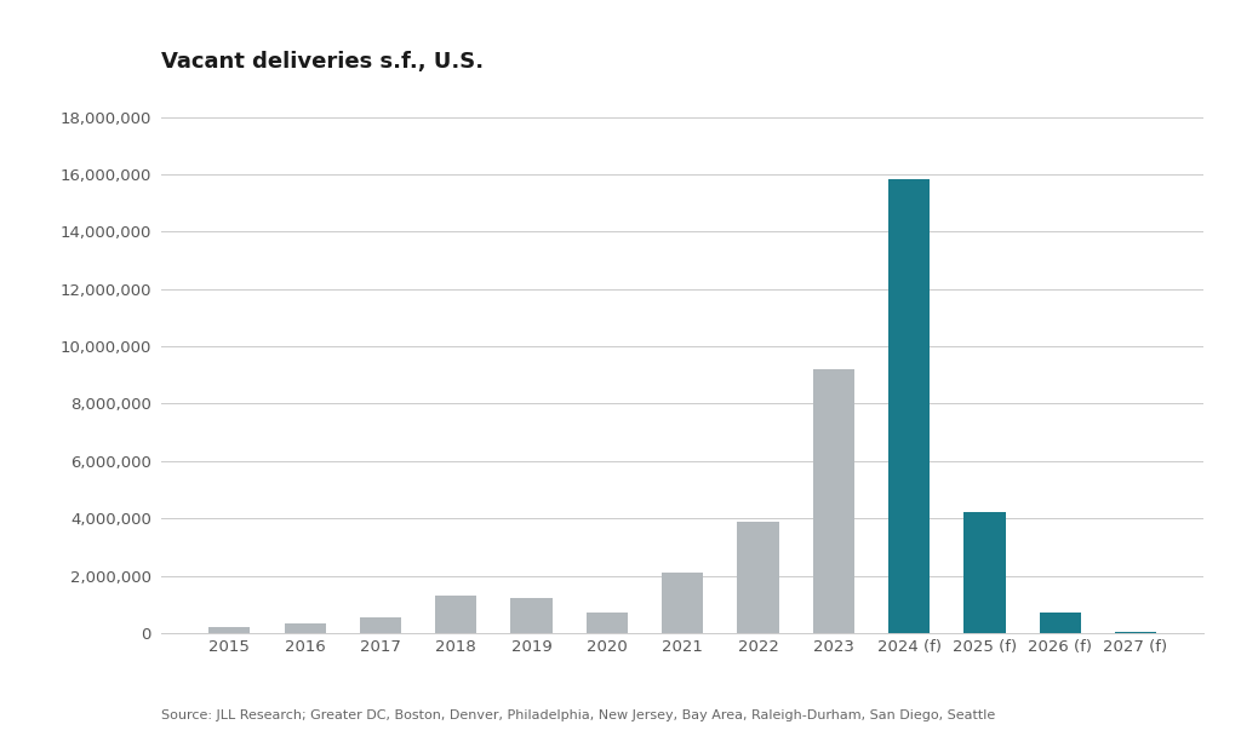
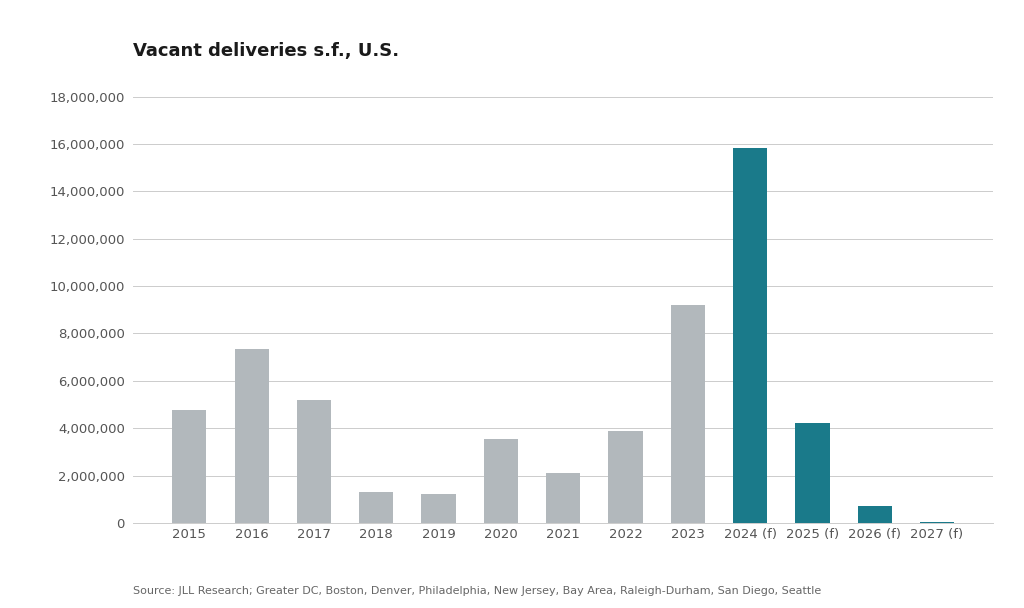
2015: 200,000 -> 4,750,000
2016: 350,000 -> 7,350,000
2017: 550,000 -> 5,200,000
2020: 700,000 -> 3,550,000
